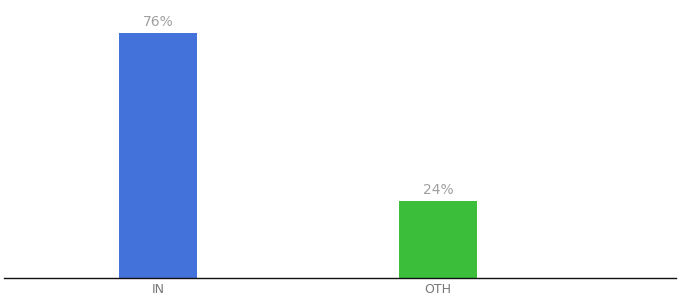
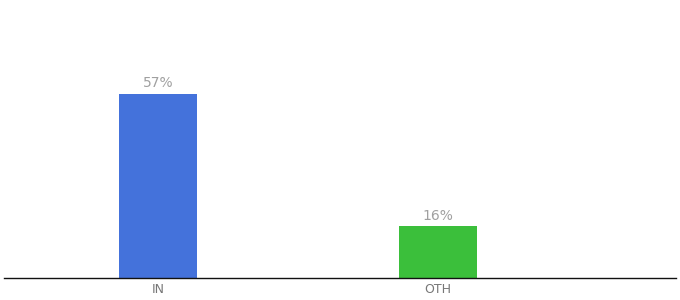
IN: 76% -> 57%
OTH: 24% -> 16%
